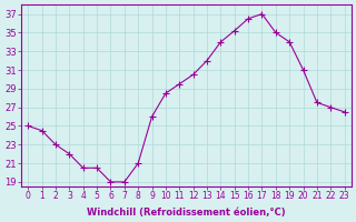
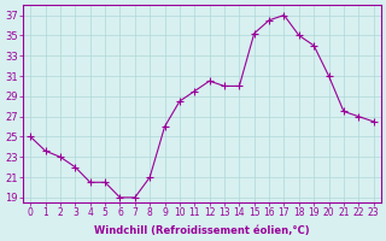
1: 24.5 -> 23.6
13: 32.0 -> 30.0
14: 34.0 -> 30.0
